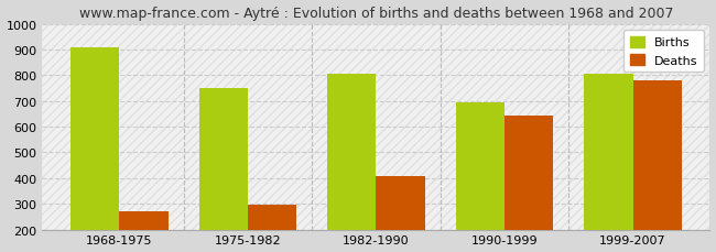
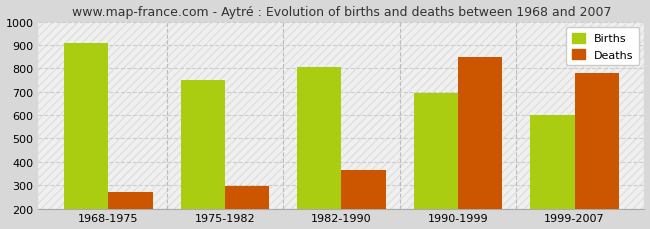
Deaths/1982-1990: 407 -> 365
Deaths/1990-1999: 641 -> 850
Births/1999-2007: 807 -> 600
